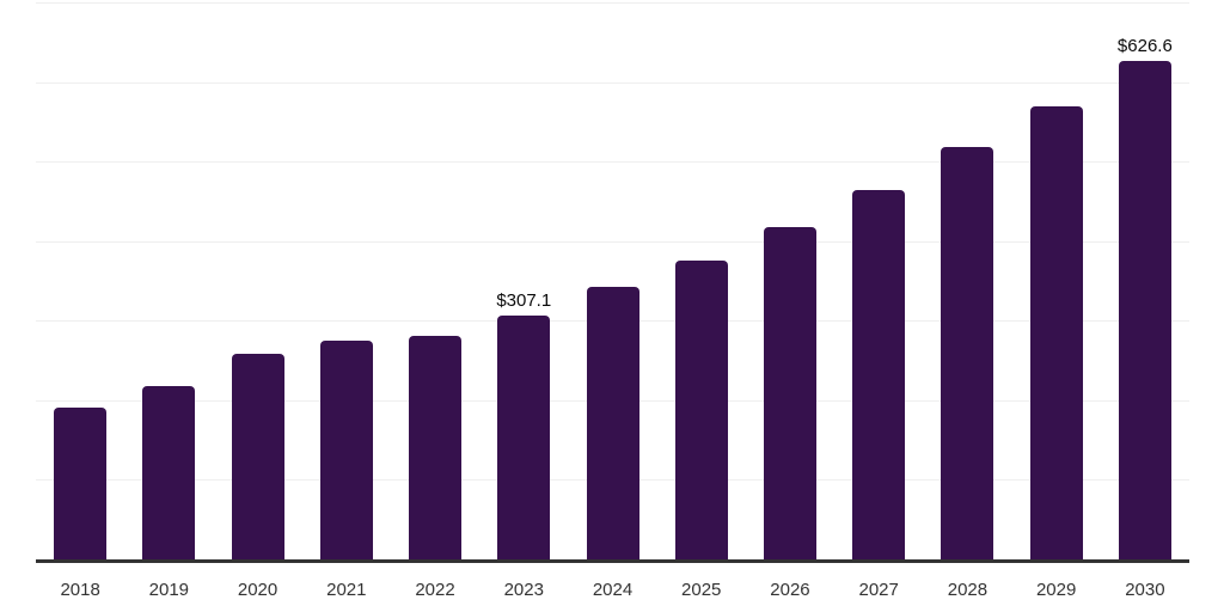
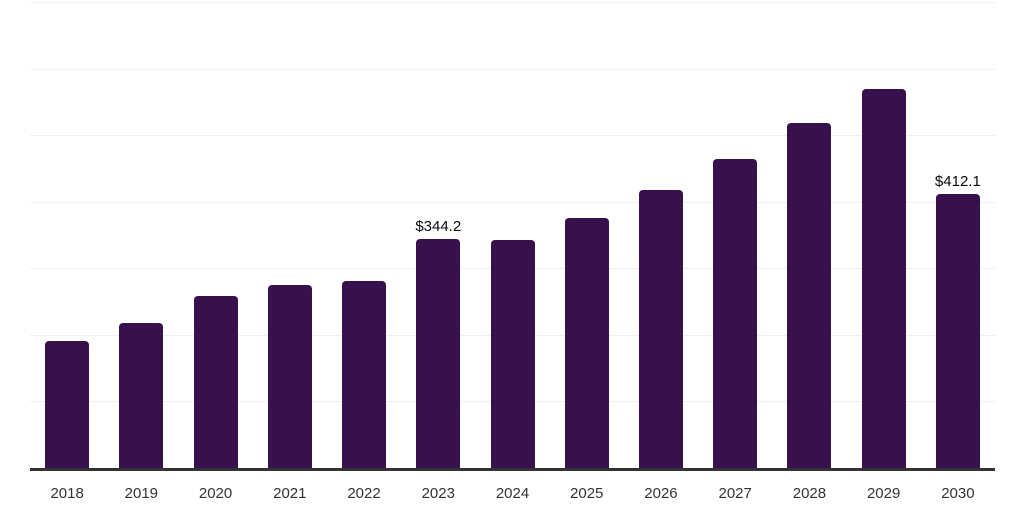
2023: $307.1 -> $344.2
2030: $626.6 -> $412.1
